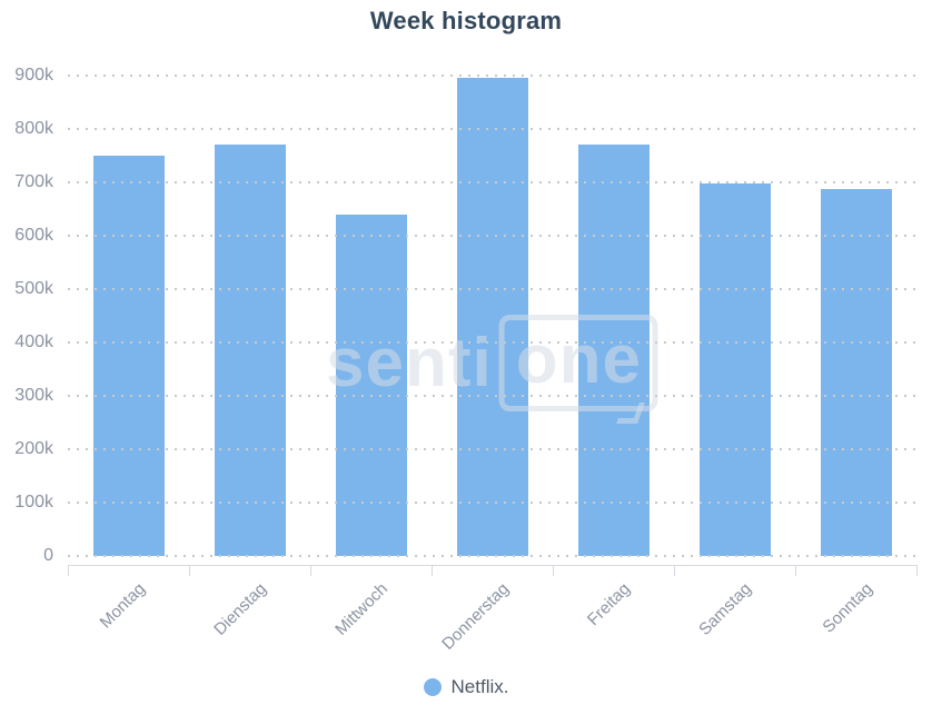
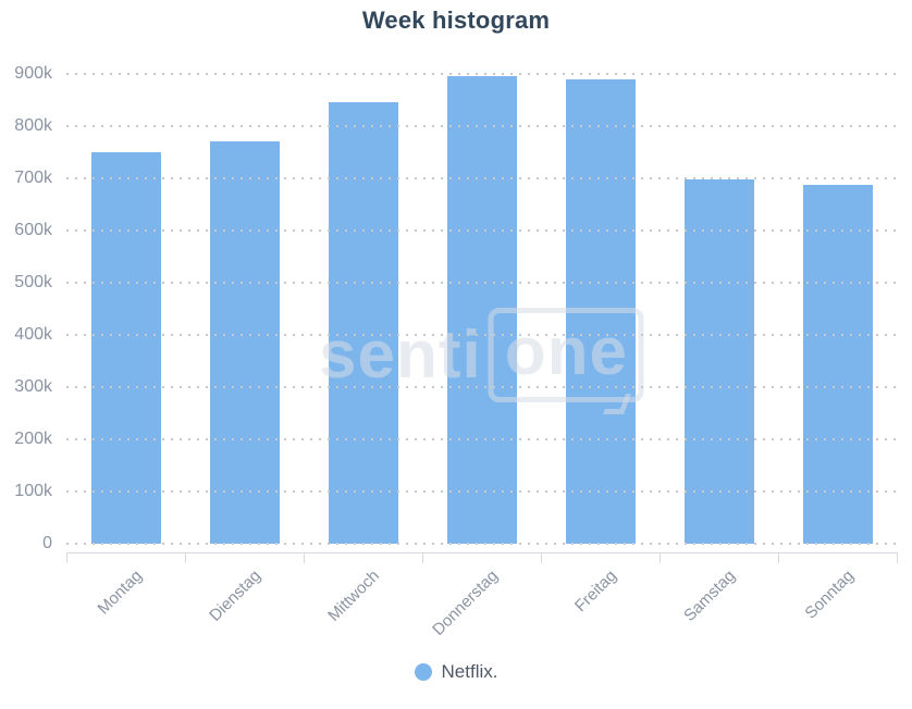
Mittwoch: 640k -> 840k
Freitag: 770k -> 890k
